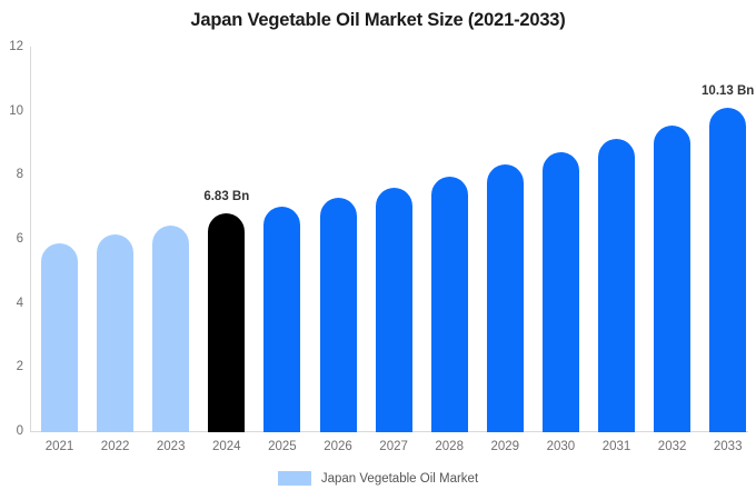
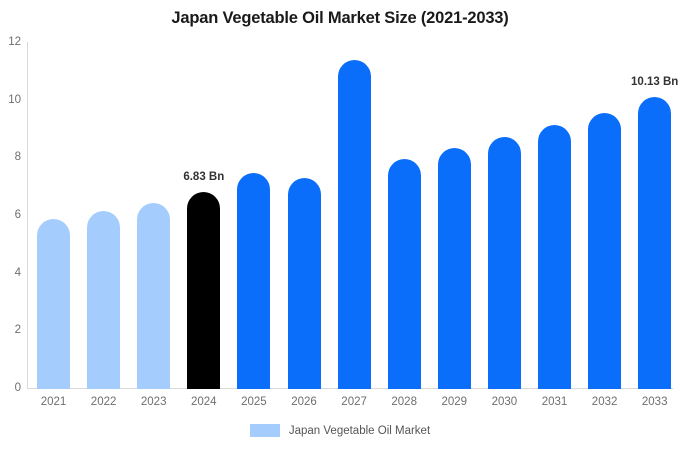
2025: 7.0 -> 7.5
2027: 7.6 -> 11.4
